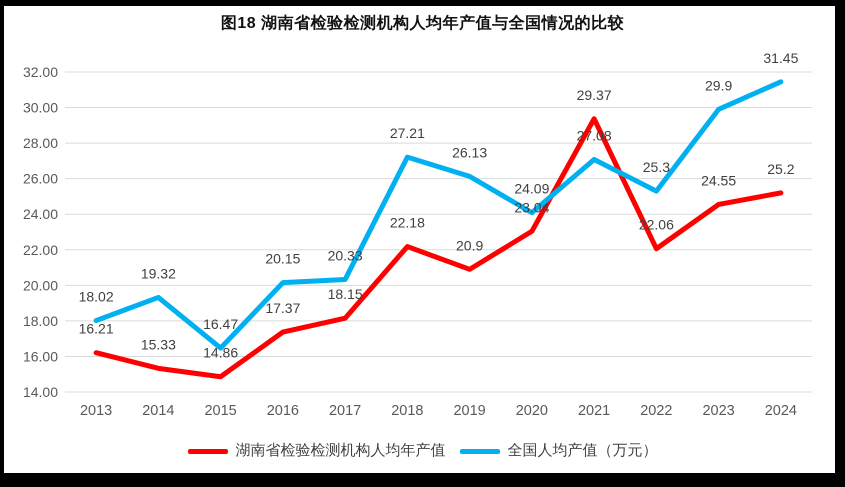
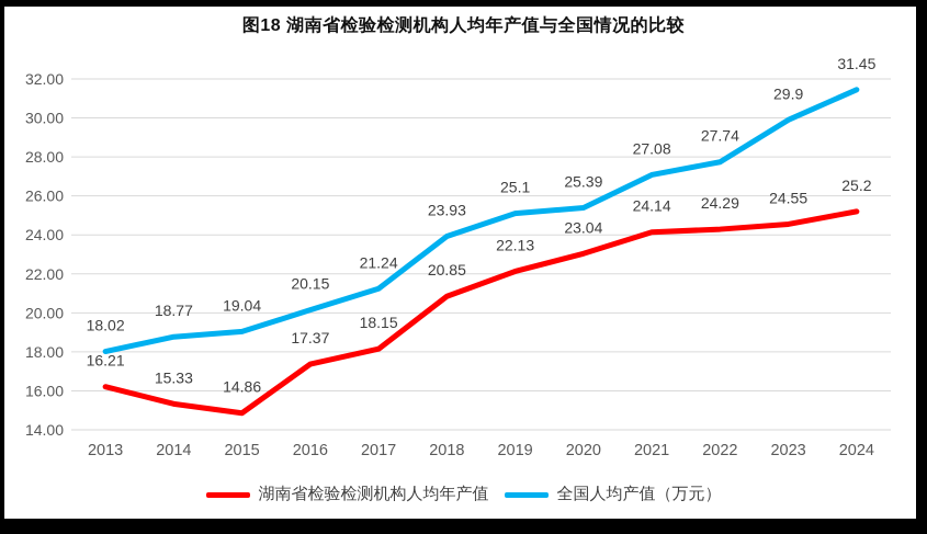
全国人均产值（万元）/2014: 19.32 -> 18.77
全国人均产值（万元）/2015: 16.47 -> 19.04
全国人均产值（万元）/2017: 20.33 -> 21.24
湖南省检验检测机构人均年产值/2018: 22.18 -> 20.85
全国人均产值（万元）/2018: 27.21 -> 23.93
湖南省检验检测机构人均年产值/2019: 20.9 -> 22.13
全国人均产值（万元）/2019: 26.13 -> 25.1
全国人均产值（万元）/2020: 24.09 -> 25.39
湖南省检验检测机构人均年产值/2021: 29.37 -> 24.14
湖南省检验检测机构人均年产值/2022: 22.06 -> 24.29
全国人均产值（万元）/2022: 25.3 -> 27.74
